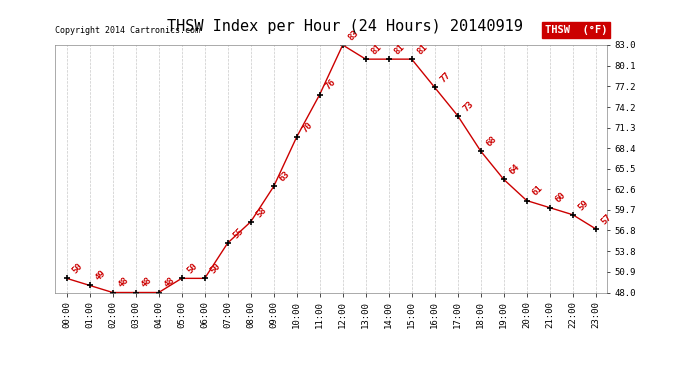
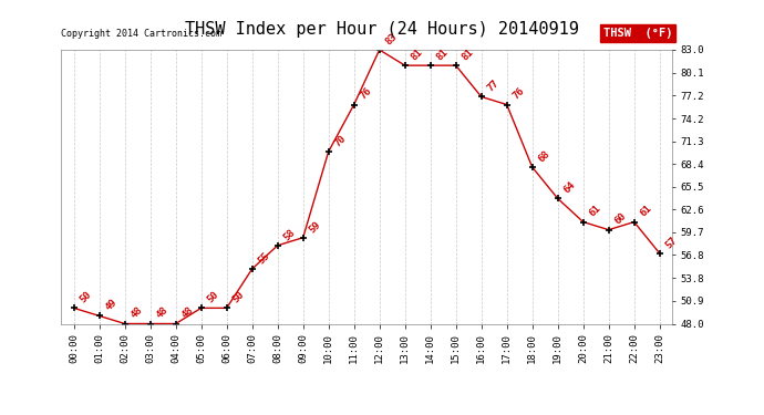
09:00: 63 -> 59
17:00: 73 -> 76
22:00: 59 -> 61
